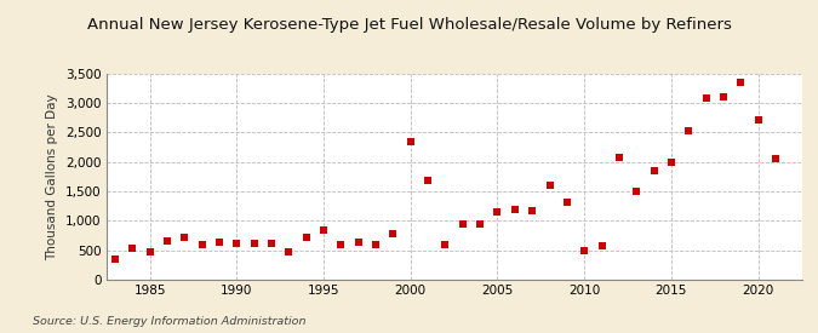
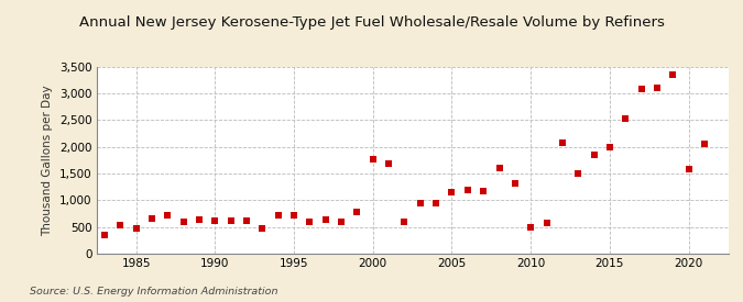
1995: 850 -> 720
2000: 2,350 -> 1,760
2020: 2,700 -> 1,580
